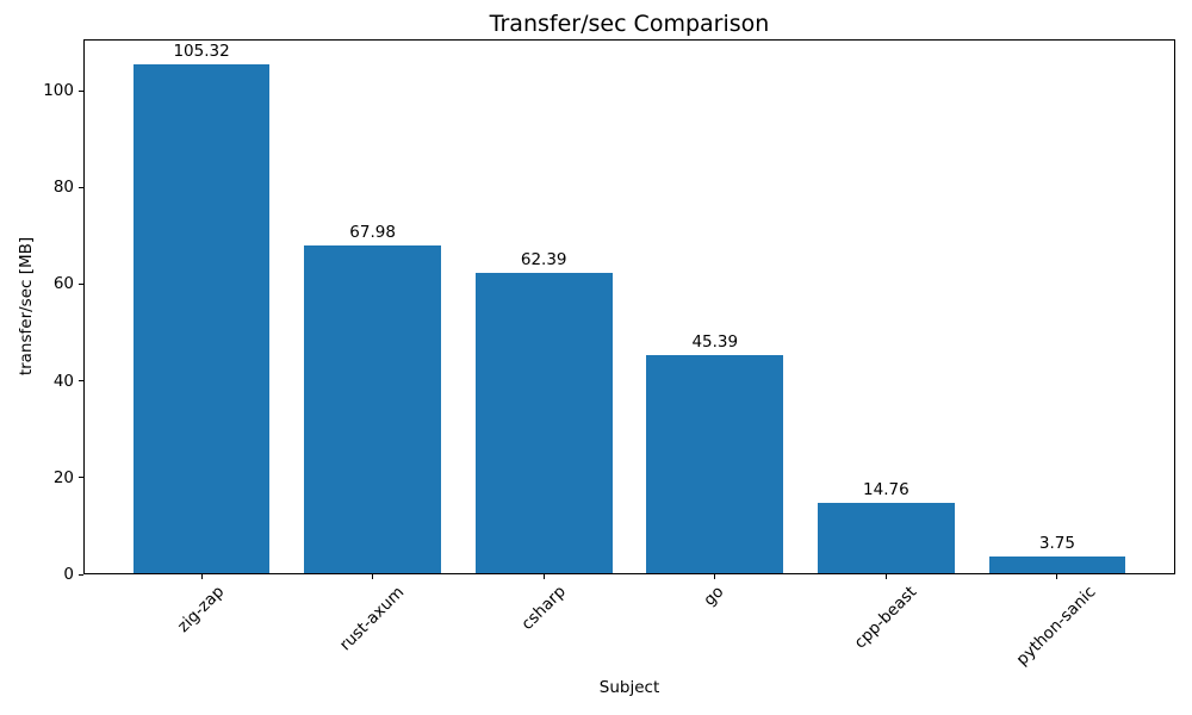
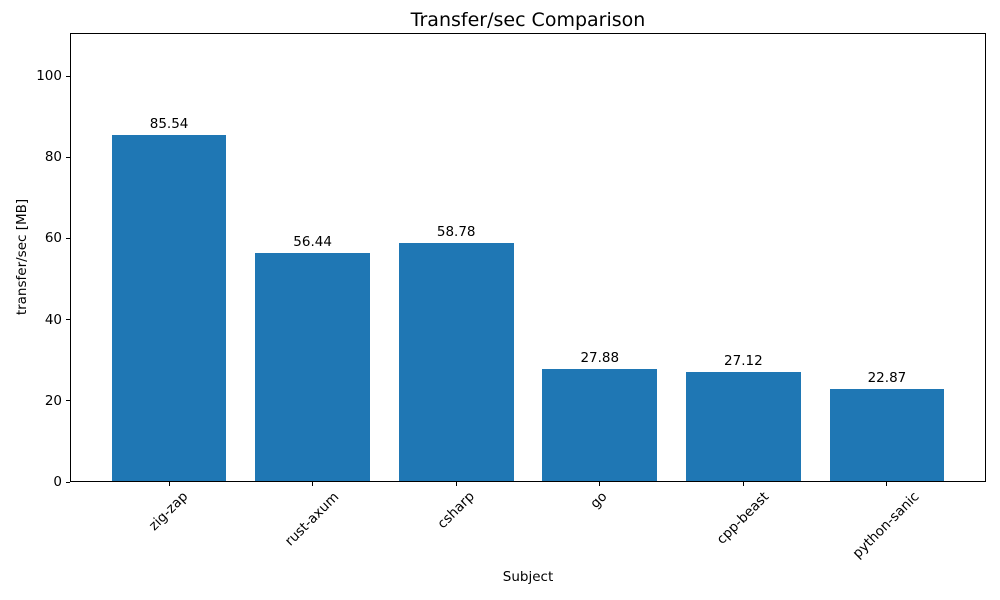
zig-zap: 105.32 -> 85.54
rust-axum: 67.98 -> 56.44
csharp: 62.39 -> 58.78
go: 45.39 -> 27.88
cpp-beast: 14.76 -> 27.12
python-sanic: 3.75 -> 22.87
